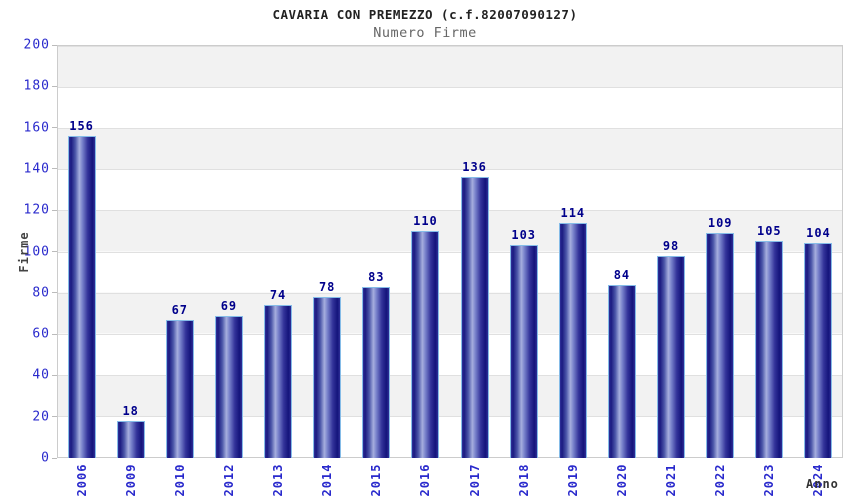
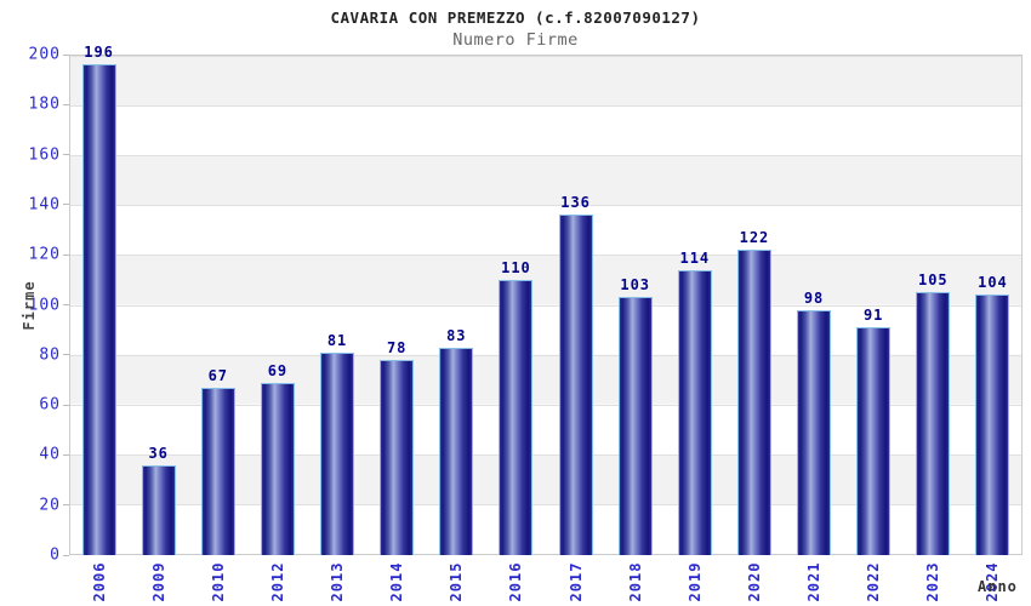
2006: 156 -> 196
2009: 18 -> 36
2013: 74 -> 81
2020: 84 -> 122
2022: 109 -> 91
